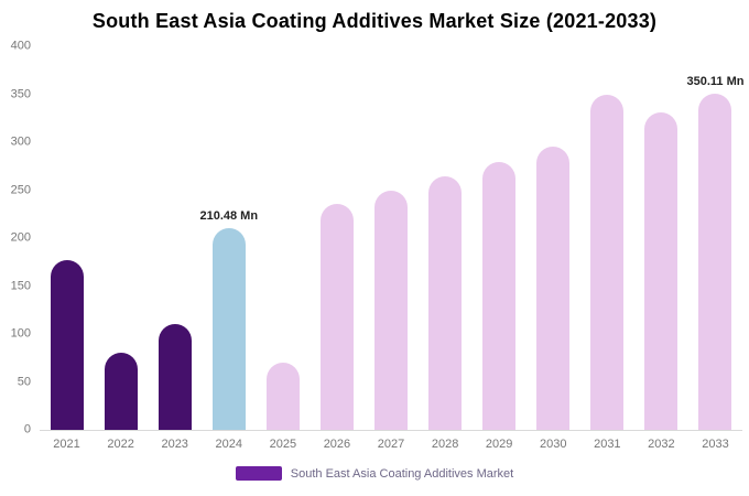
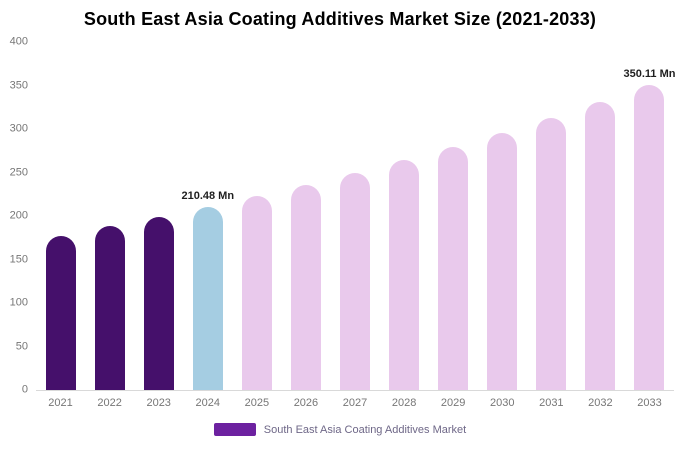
2022: 80 -> 190
2023: 110 -> 200
2025: 70 -> 220
2031: 350 -> 310
